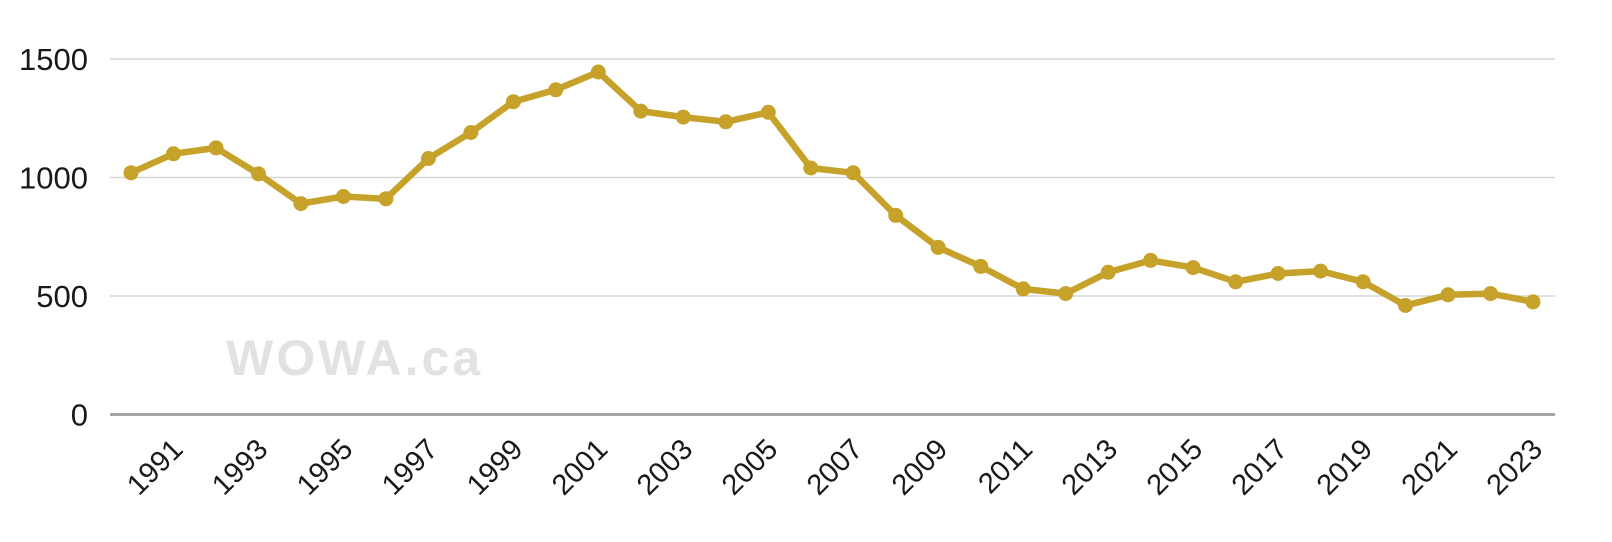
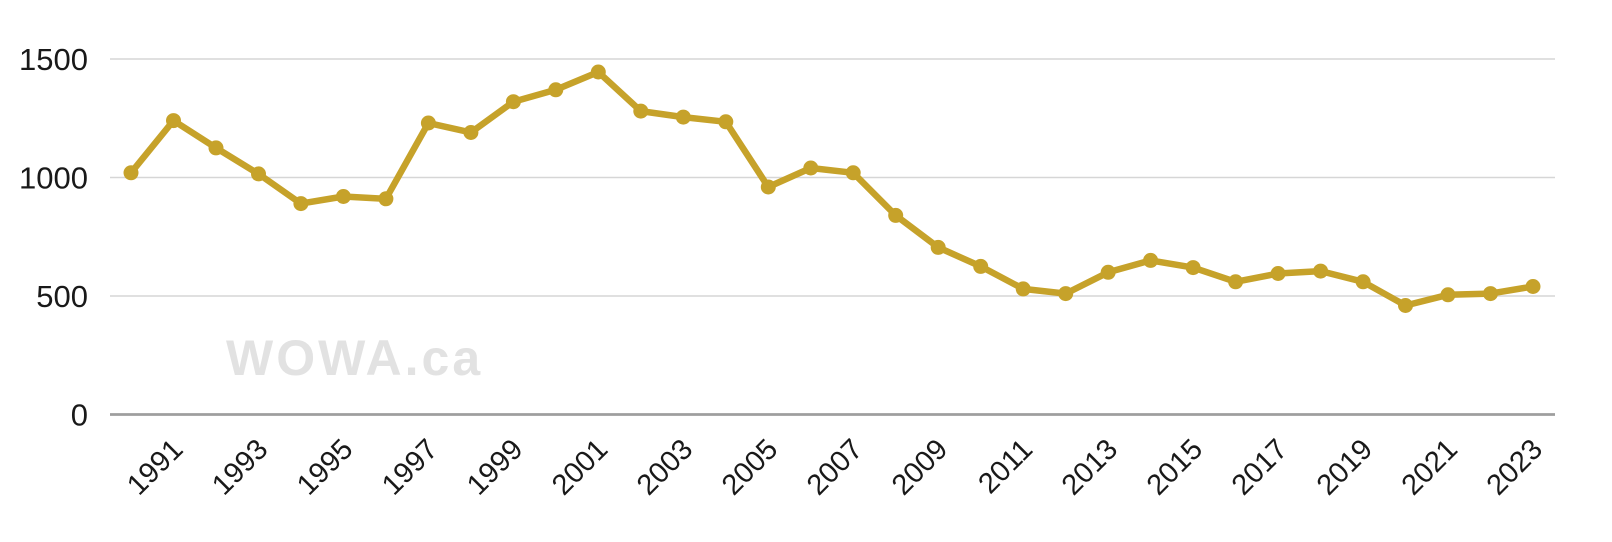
1991: 1100 -> 1240
1997: 1080 -> 1230
2005: 1280 -> 960
2023: 480 -> 540
